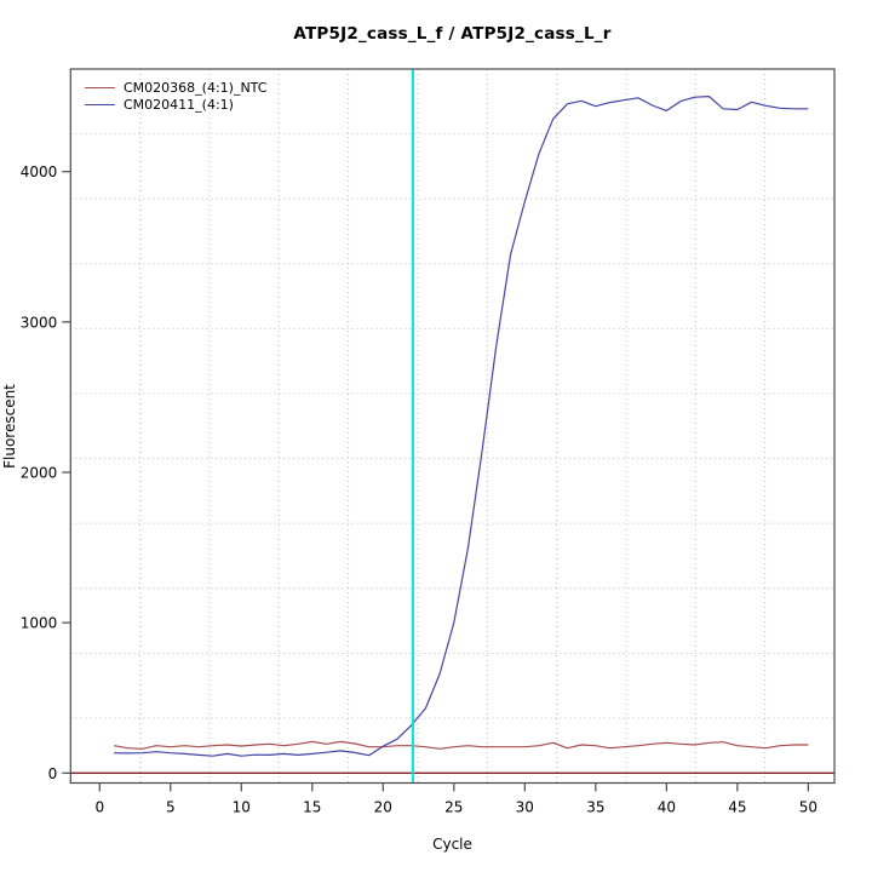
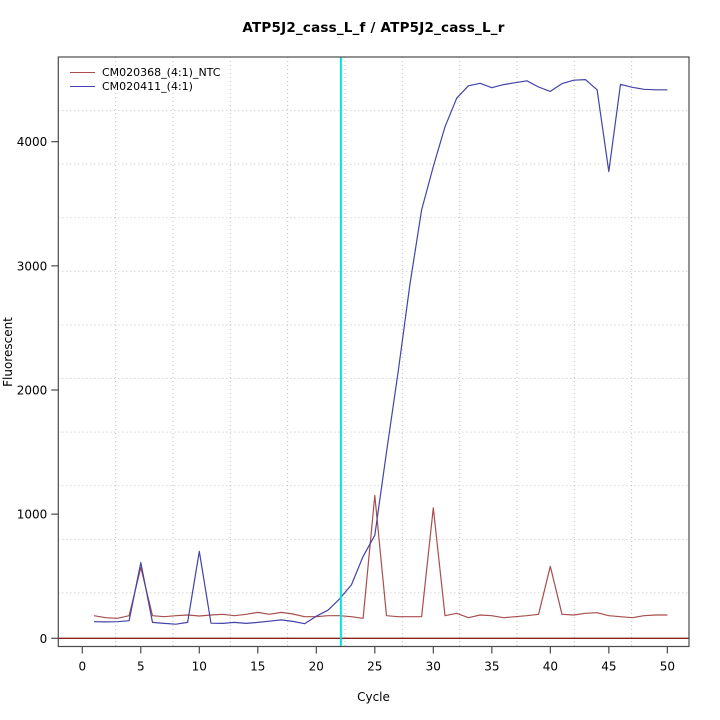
CM020368_(4:1)_NTC/5: 170 -> 570
CM020411_(4:1)/5: 130 -> 610
CM020411_(4:1)/10: 110 -> 700
CM020368_(4:1)_NTC/25: 170 -> 1150
CM020411_(4:1)/25: 1000 -> 830
CM020368_(4:1)_NTC/30: 170 -> 1050
CM020368_(4:1)_NTC/40: 200 -> 580
CM020411_(4:1)/45: 4410 -> 3760
